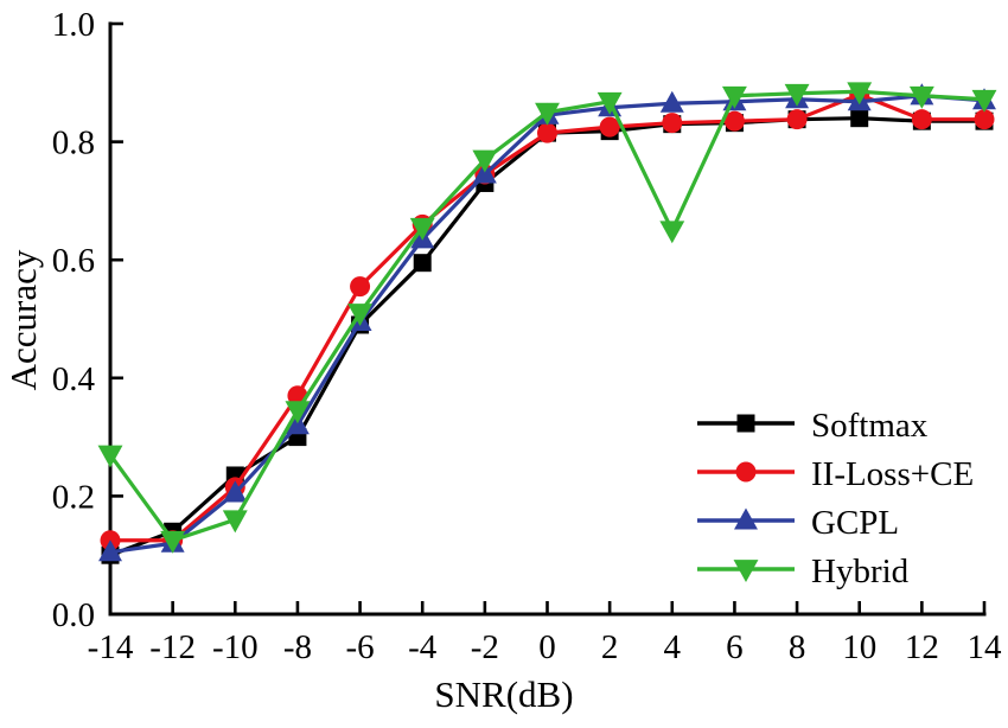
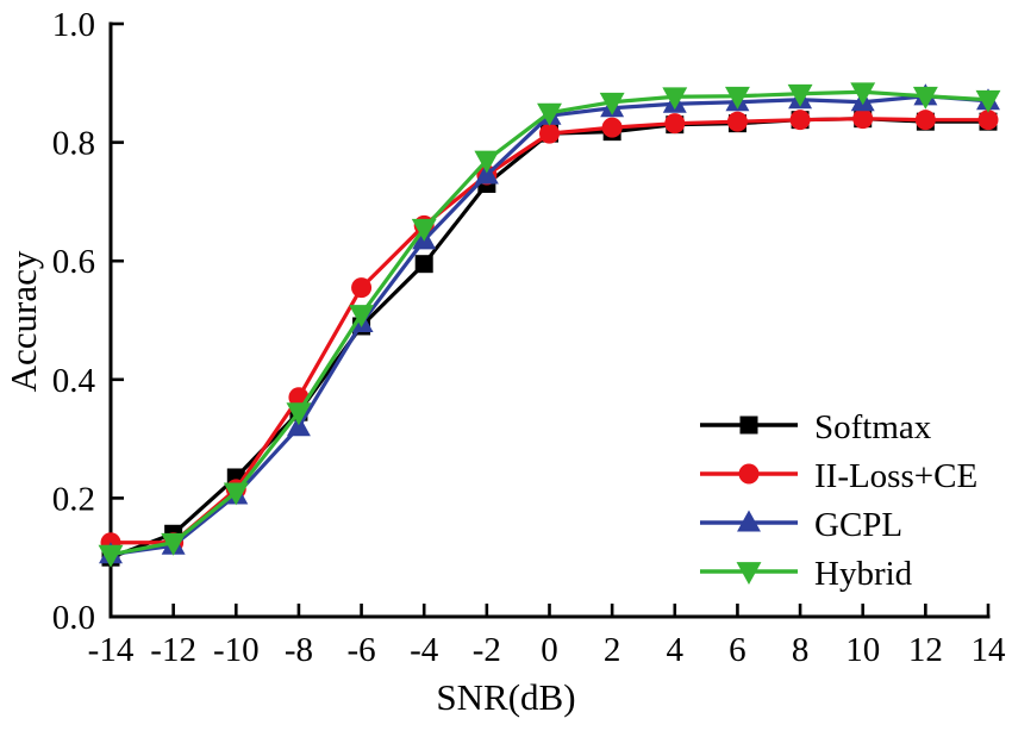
Hybrid/-14: 0.27 -> 0.10
Hybrid/-10: 0.16 -> 0.21
Softmax/-8: 0.30 -> 0.34
Hybrid/4: 0.65 -> 0.88
II-Loss+CE/10: 0.88 -> 0.84
